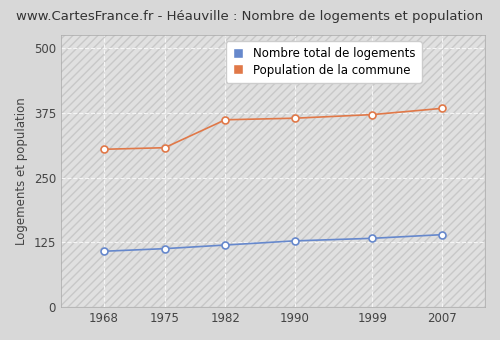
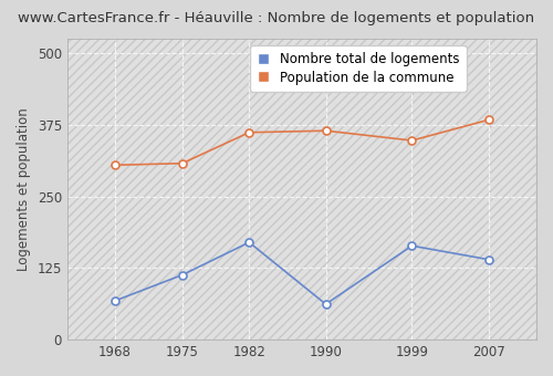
Nombre total de logements/1968: 108 -> 68
Nombre total de logements/1982: 120 -> 170
Nombre total de logements/1990: 128 -> 62
Nombre total de logements/1999: 133 -> 164
Population de la commune/1999: 372 -> 348
